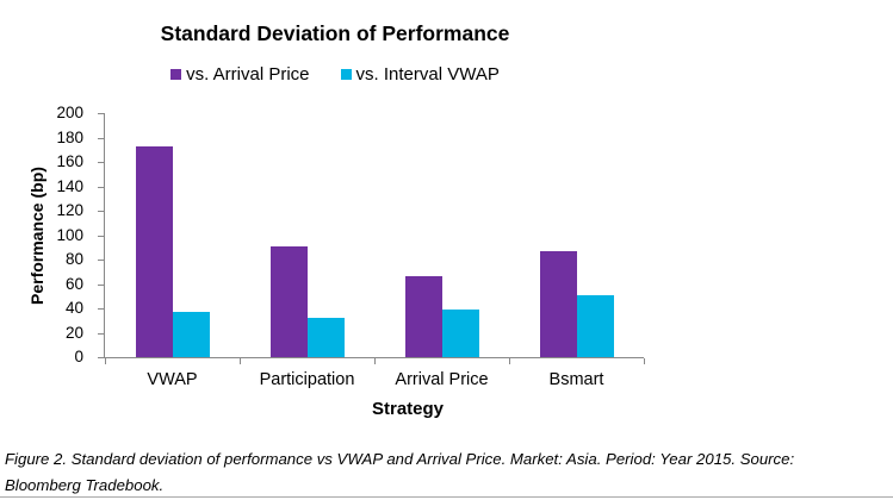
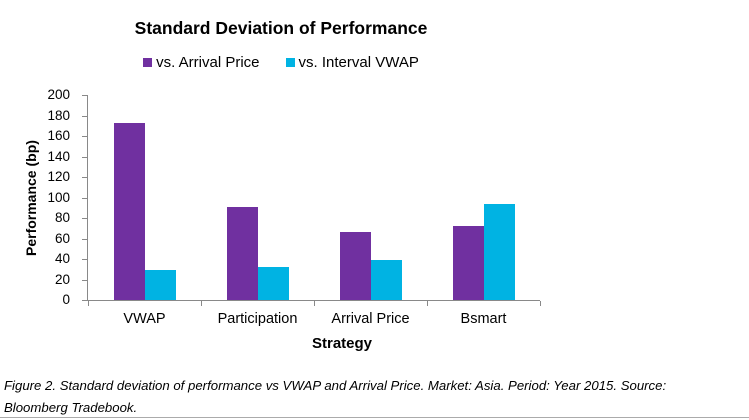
vs. Interval VWAP/VWAP: 37 -> 29
vs. Arrival Price/Bsmart: 87 -> 72
vs. Interval VWAP/Bsmart: 51 -> 94
